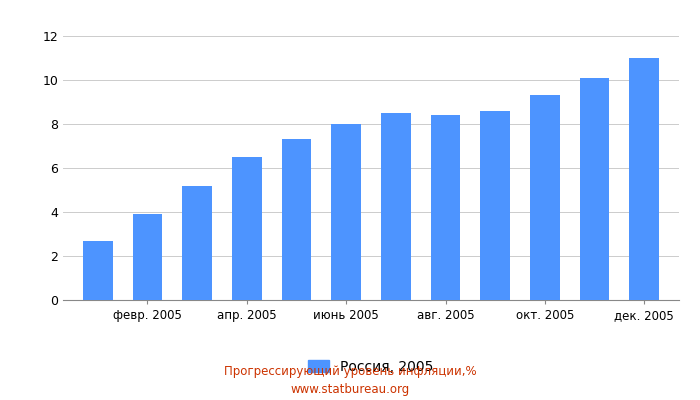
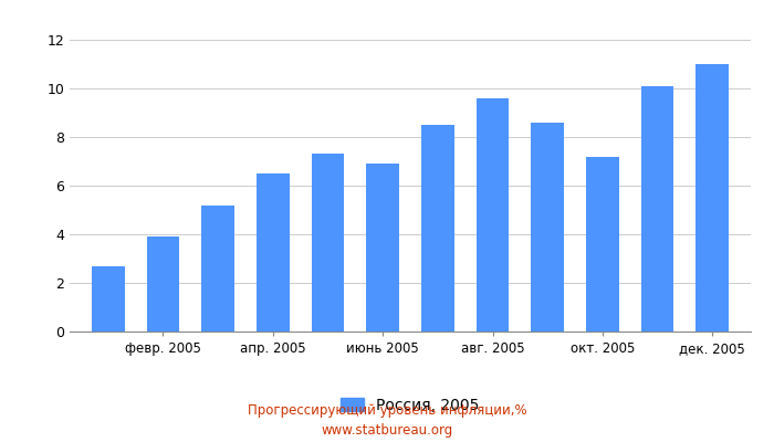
июнь 2005: 8.0 -> 6.9
авг. 2005: 8.4 -> 9.6
окт. 2005: 9.3 -> 7.2
